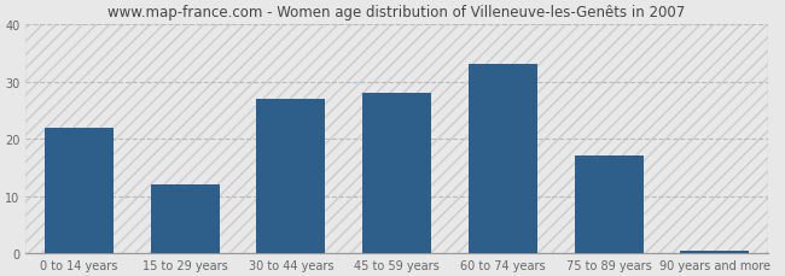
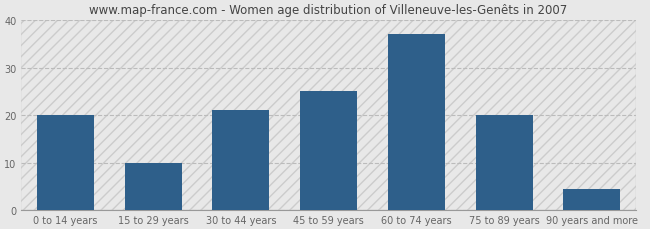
0 to 14 years: 22.0 -> 20.0
15 to 29 years: 12.0 -> 10.0
30 to 44 years: 27.0 -> 21.0
45 to 59 years: 28.0 -> 25.0
60 to 74 years: 33.0 -> 37.0
75 to 89 years: 17.0 -> 20.0
90 years and more: 0.5 -> 4.5
